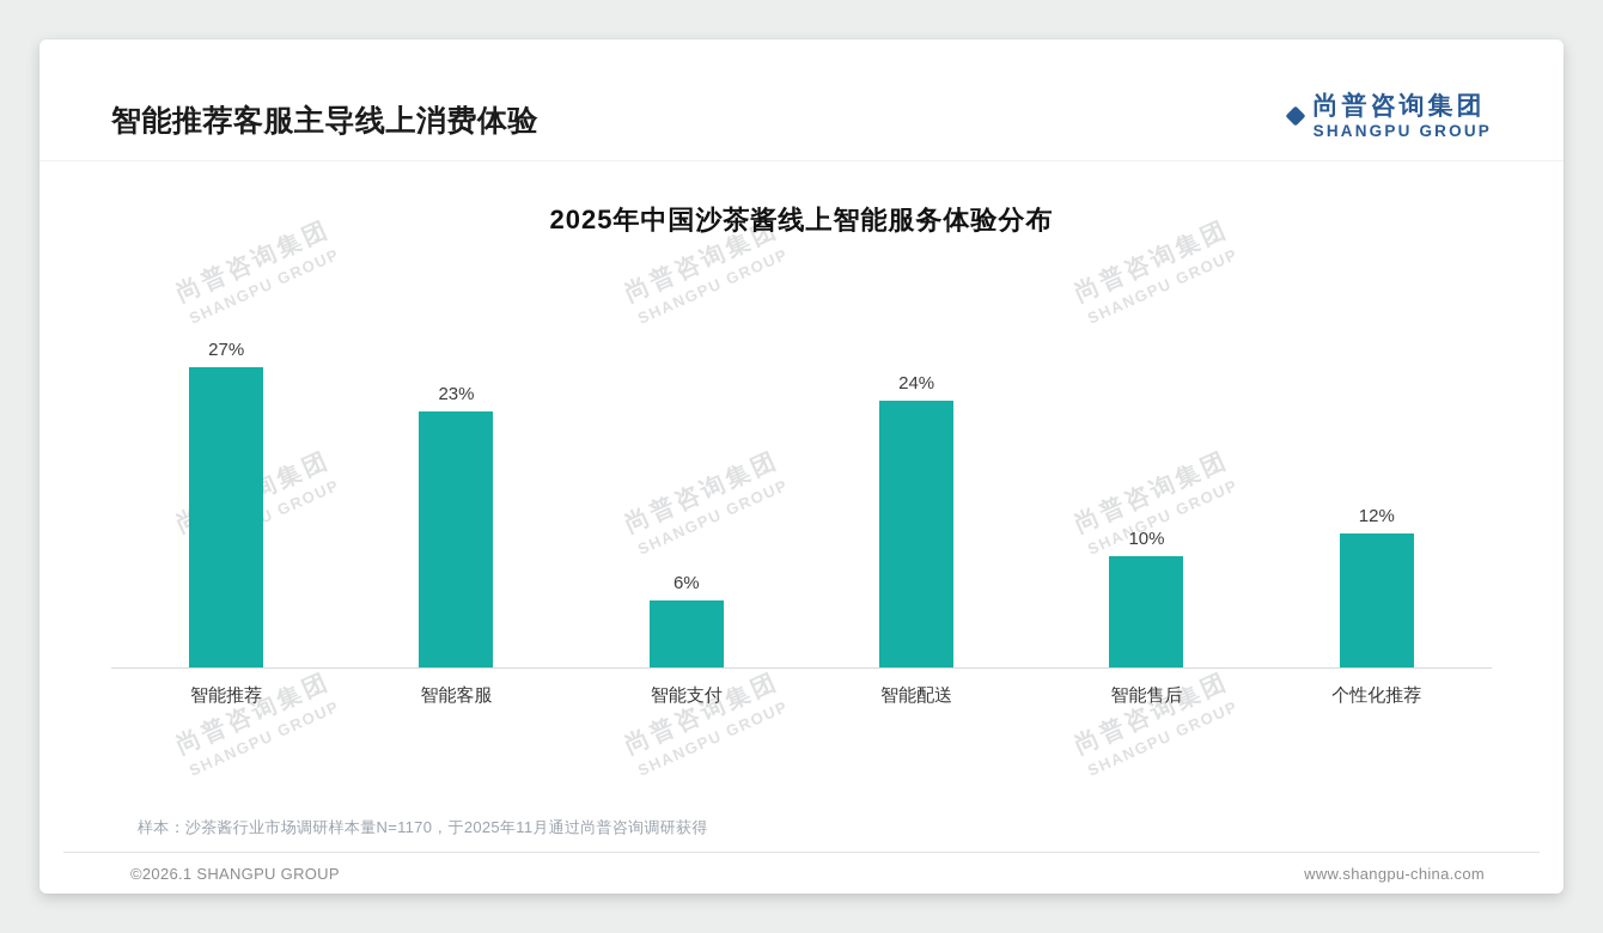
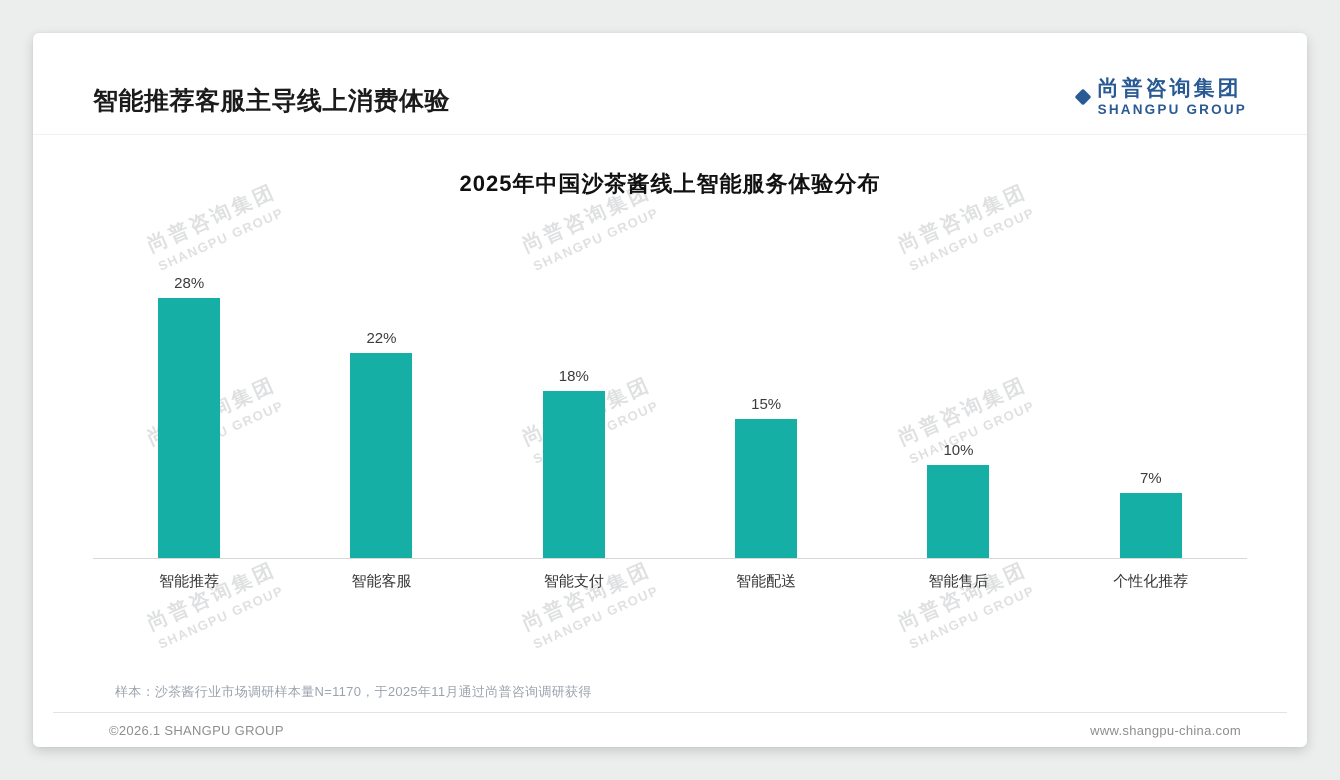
智能推荐: 27% -> 28%
智能客服: 23% -> 22%
智能支付: 6% -> 18%
智能配送: 24% -> 15%
个性化推荐: 12% -> 7%
